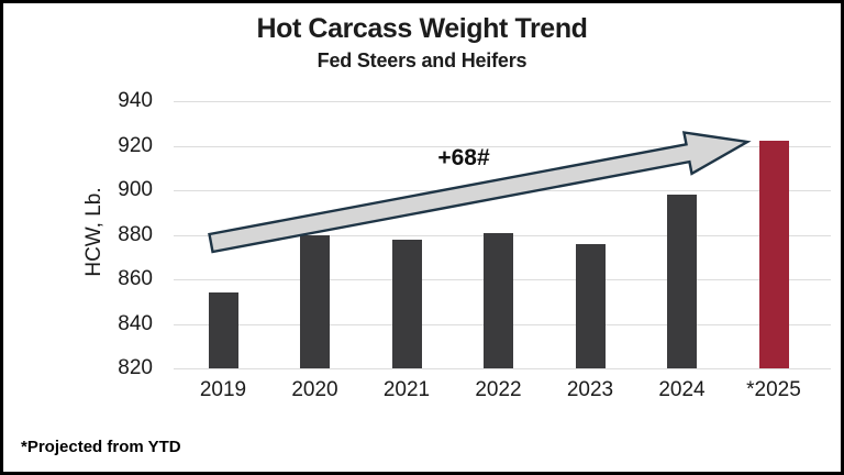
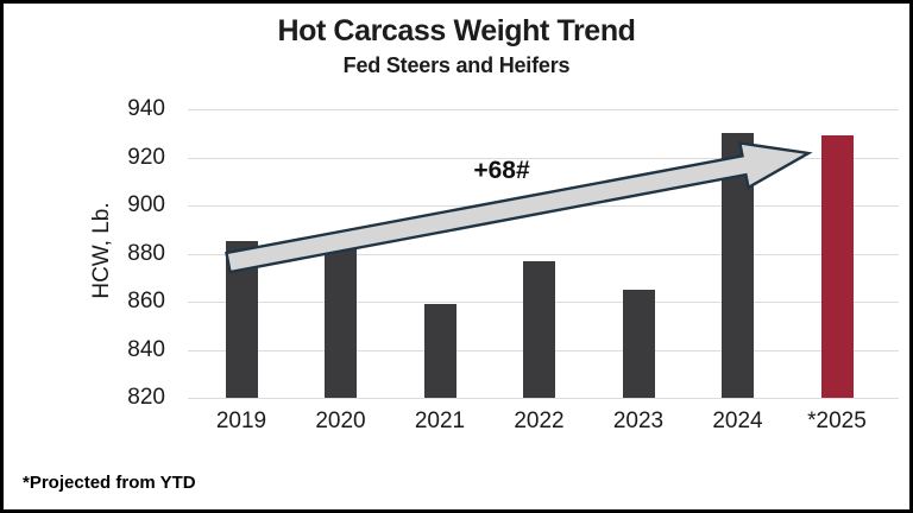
2019: 854 -> 885
2020: 880 -> 887
2021: 878 -> 859
2022: 881 -> 877
2023: 876 -> 865
2024: 898 -> 930
*2025: 922 -> 929
